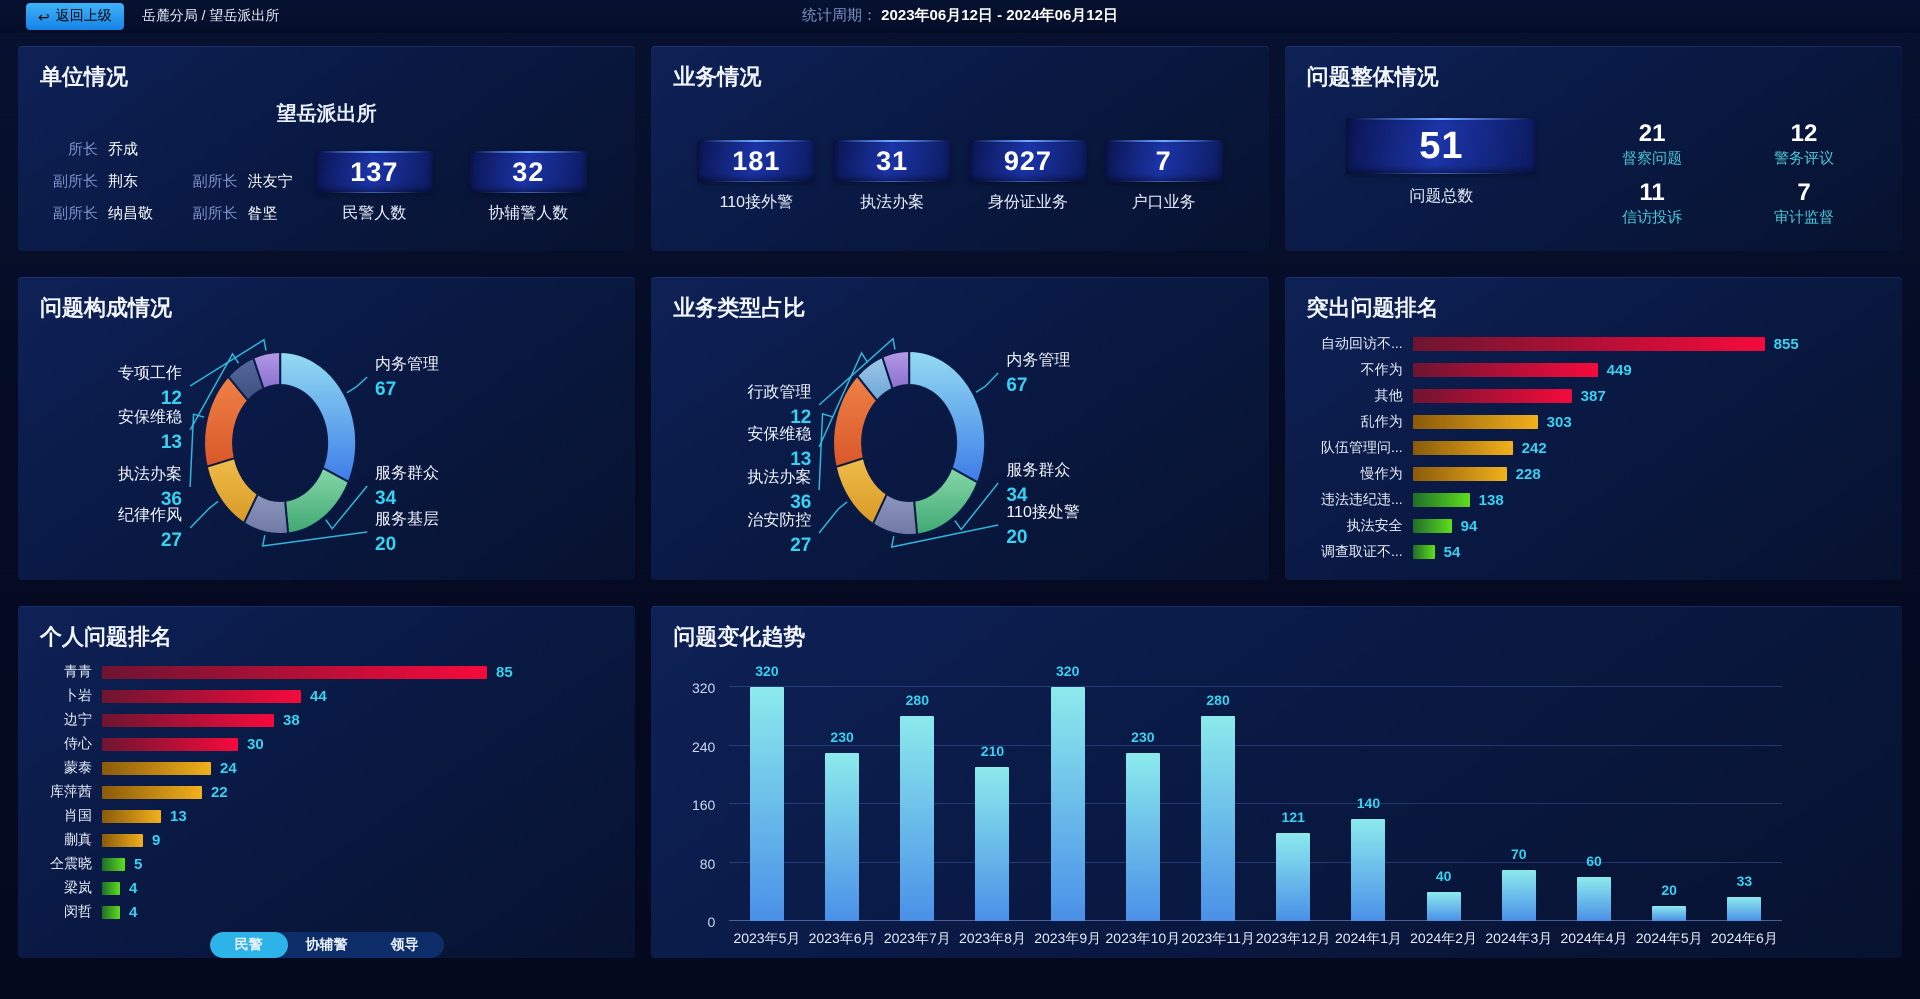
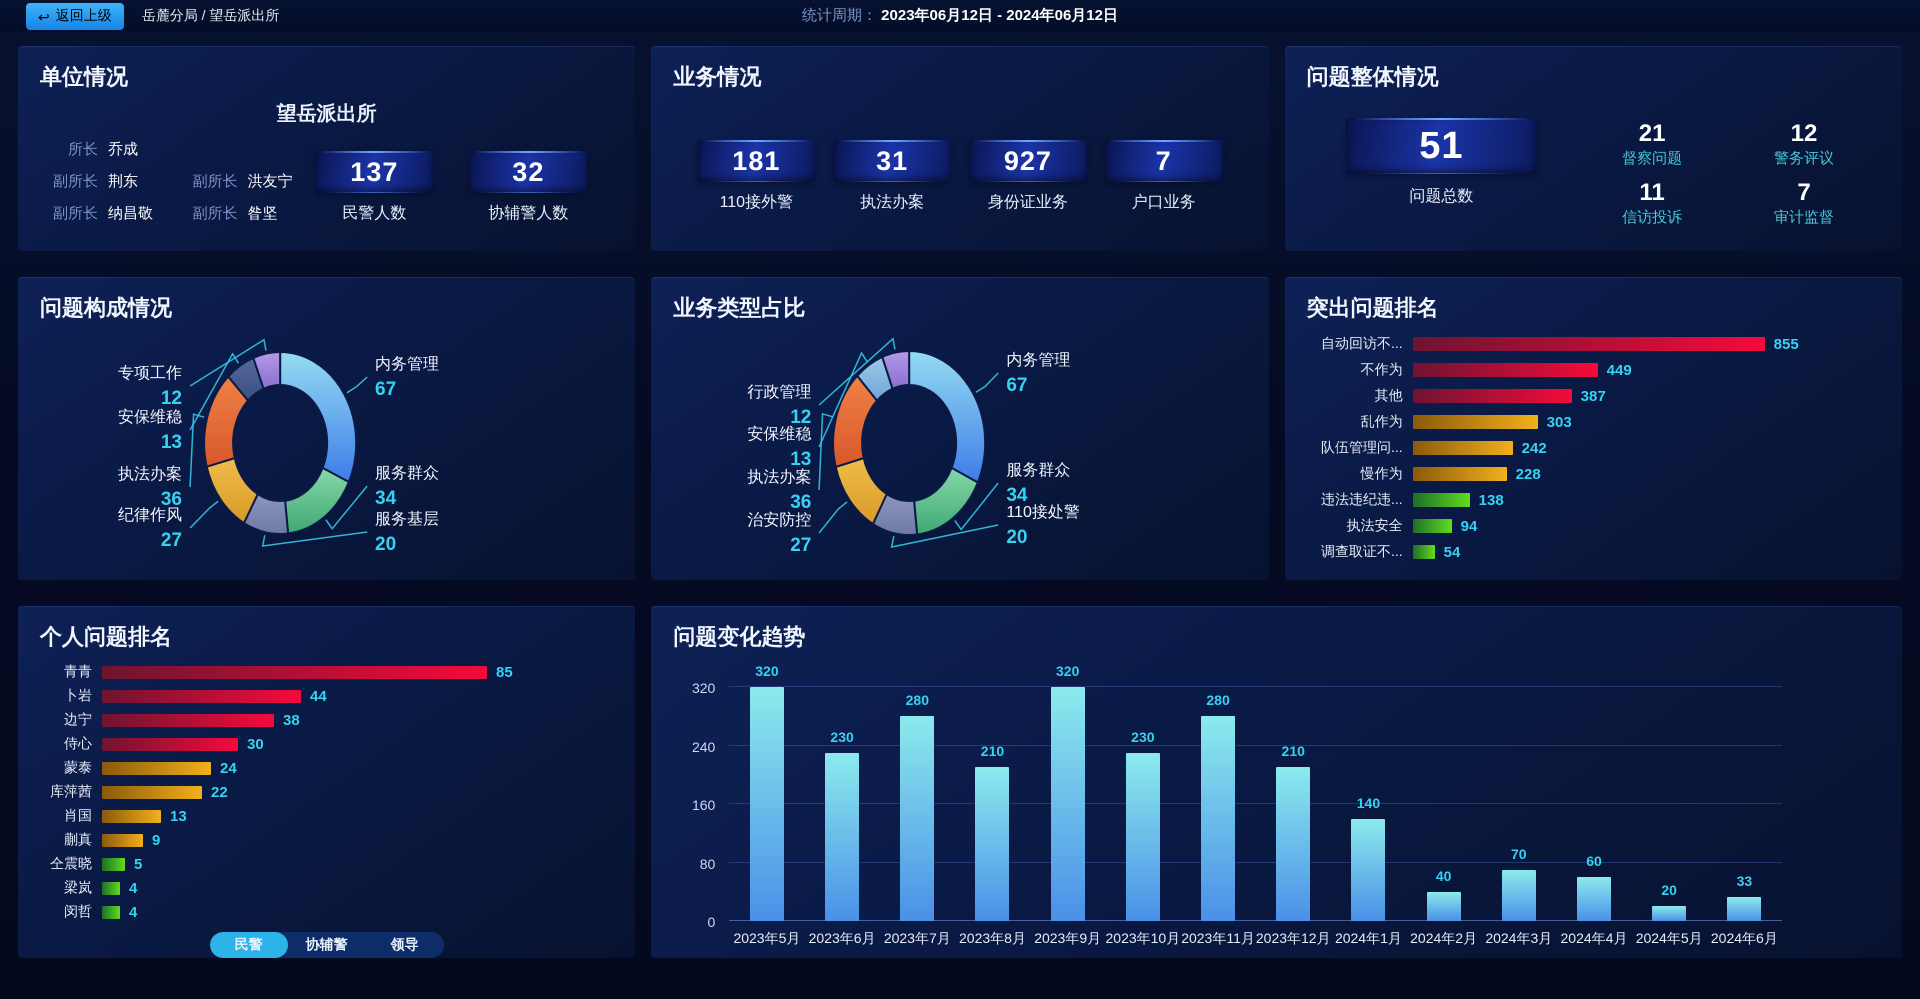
问题变化趋势/2023年12月: 121 -> 210
